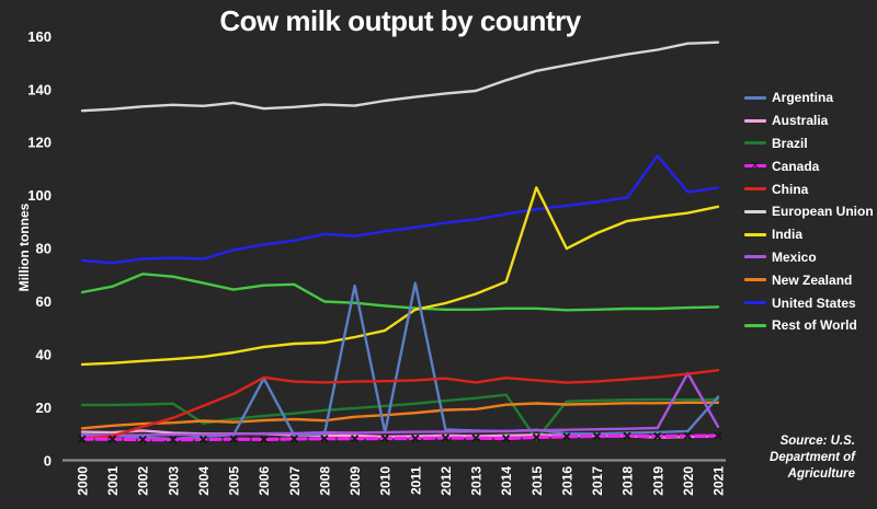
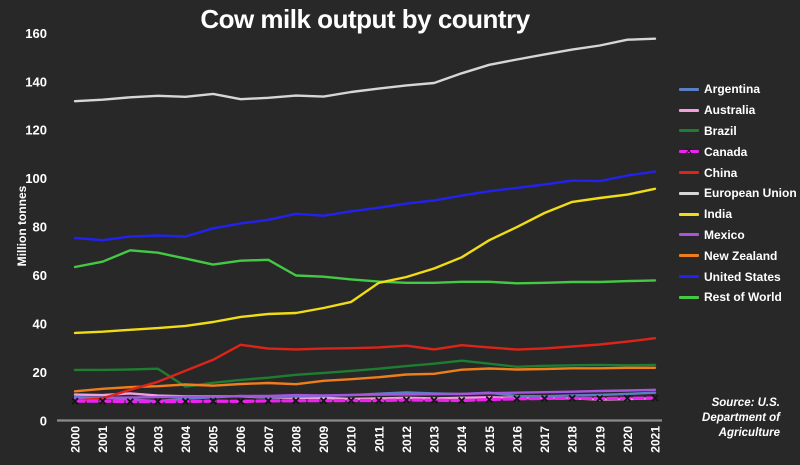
Argentina/2006: 31 -> 10
Argentina/2009: 66 -> 10
Argentina/2011: 67 -> 11
Brazil/2015: 8 -> 24
India/2015: 103 -> 75
United States/2019: 115 -> 99
Mexico/2020: 33 -> 12
Argentina/2021: 24 -> 12
